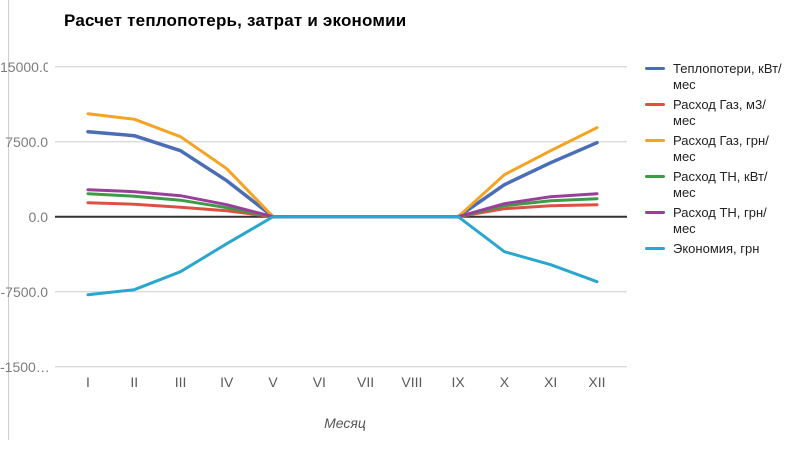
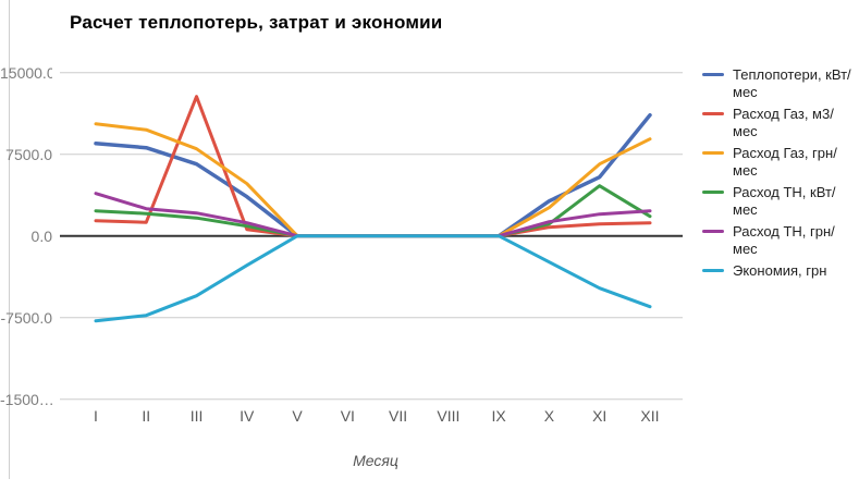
Расход ТН, грн/мес/I: 2700 -> 3900
Расход Газ, м3/мес/III: 1000 -> 12800
Расход Газ, грн/мес/X: 4200 -> 2600
Экономия, грн/X: -3500 -> -2400
Расход ТН, кВт/мес/XI: 1600 -> 4600
Теплопотери, кВт/мес/XII: 7400 -> 11100
